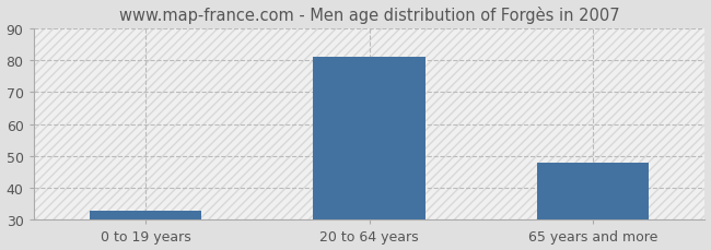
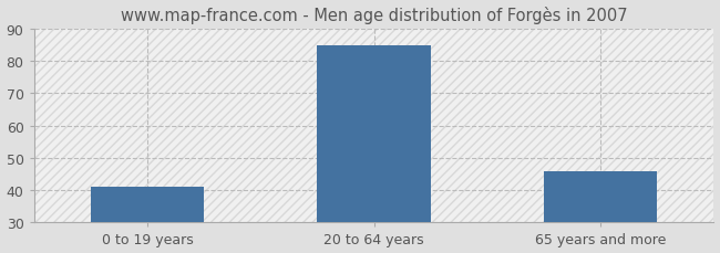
0 to 19 years: 33 -> 41
20 to 64 years: 81 -> 85
65 years and more: 48 -> 46
